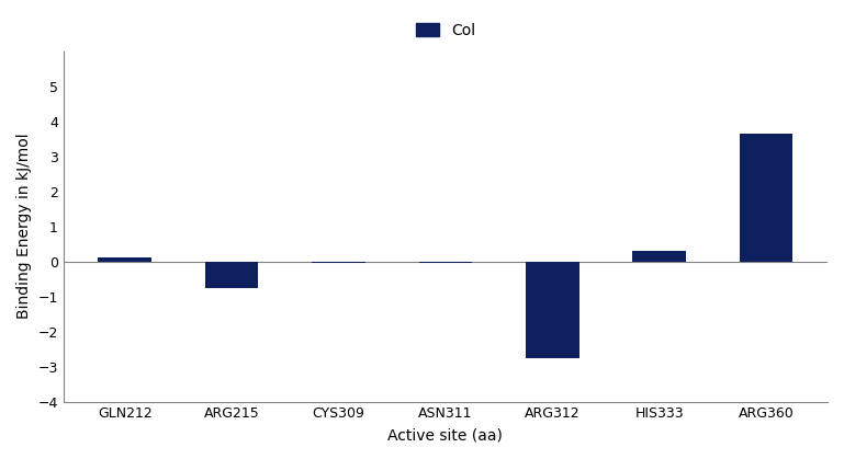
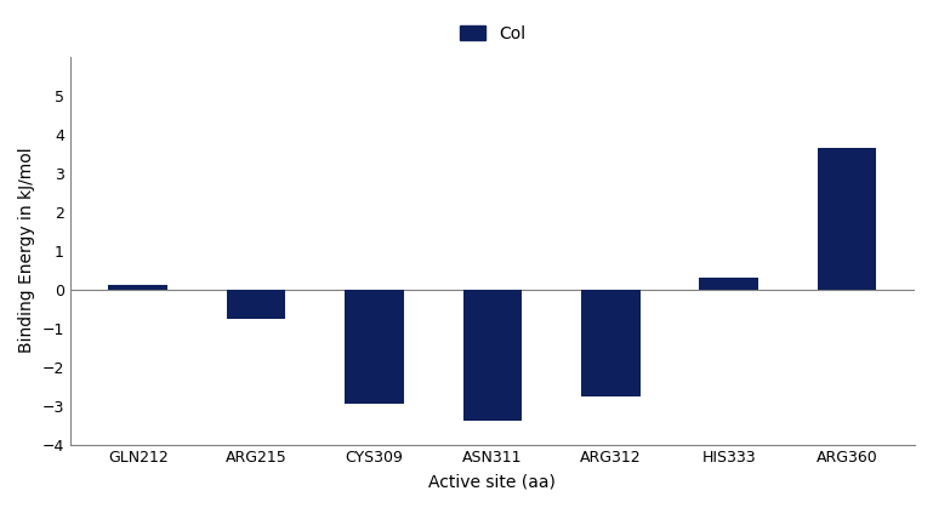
CYS309: -0.05 -> -2.95
ASN311: -0.05 -> -3.40
